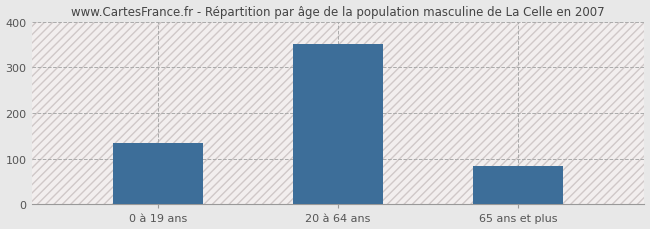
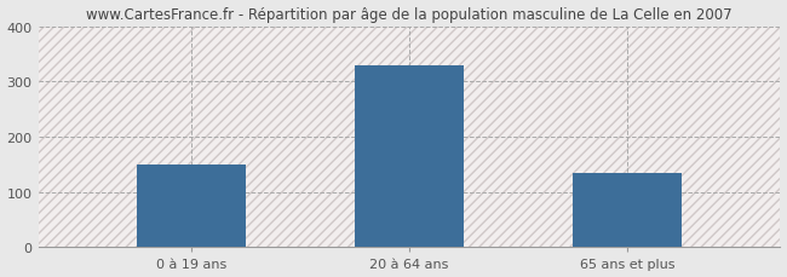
0 à 19 ans: 135 -> 150
20 à 64 ans: 350 -> 330
65 ans et plus: 85 -> 135
